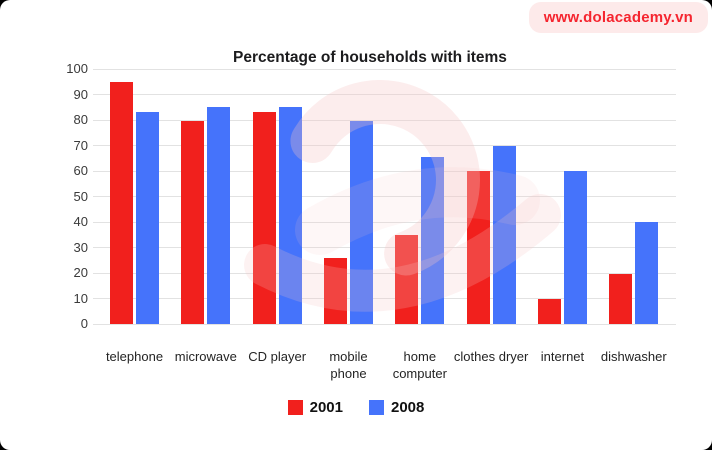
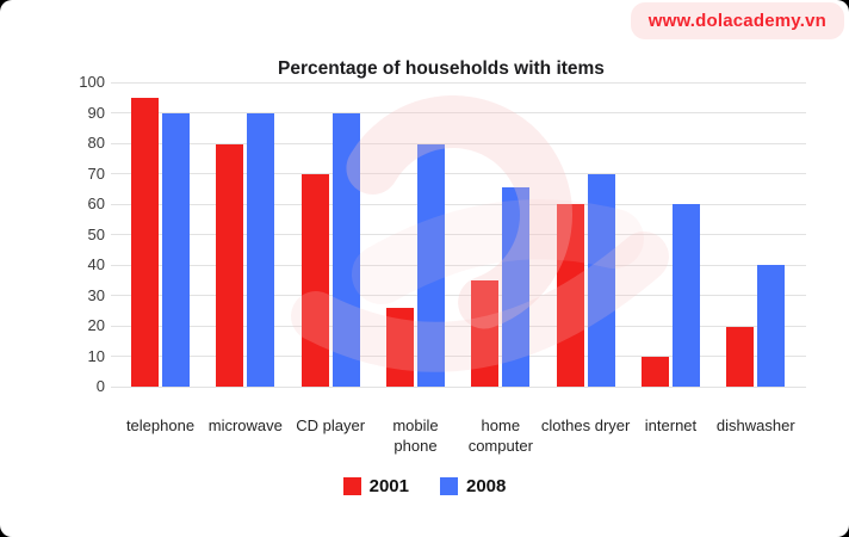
2008/telephone: 83 -> 90
2008/microwave: 85 -> 90
2001/CD player: 83 -> 70
2008/CD player: 85 -> 90
